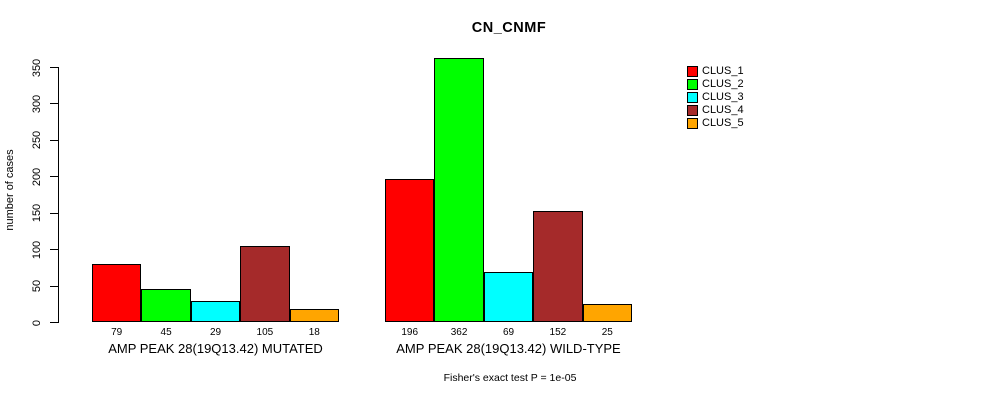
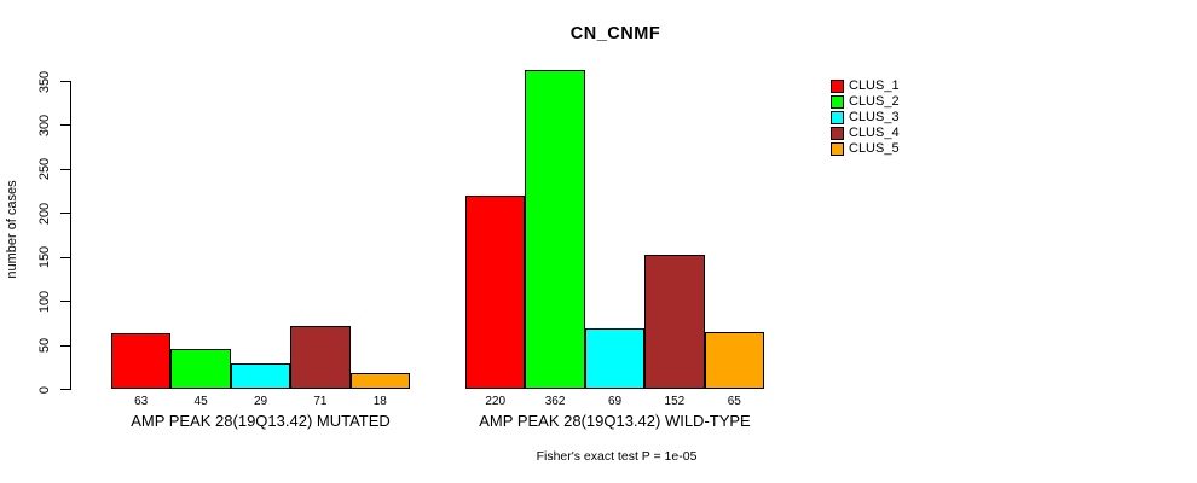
CLUS_1/AMP PEAK 28(19Q13.42) MUTATED: 79 -> 63
CLUS_4/AMP PEAK 28(19Q13.42) MUTATED: 105 -> 71
CLUS_1/AMP PEAK 28(19Q13.42) WILD-TYPE: 196 -> 220
CLUS_5/AMP PEAK 28(19Q13.42) WILD-TYPE: 25 -> 65
